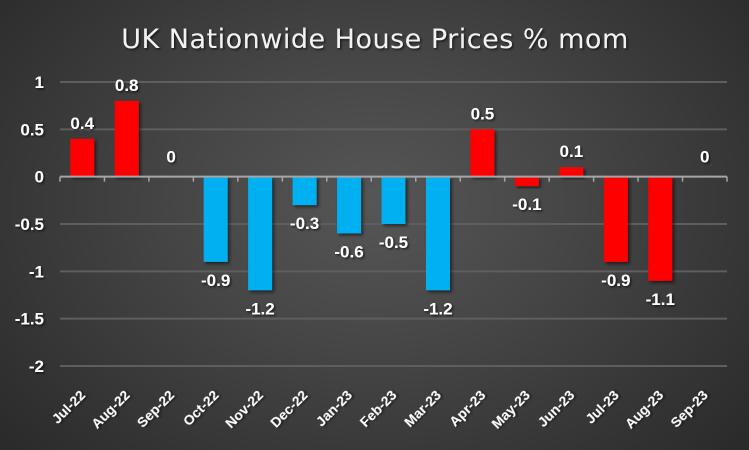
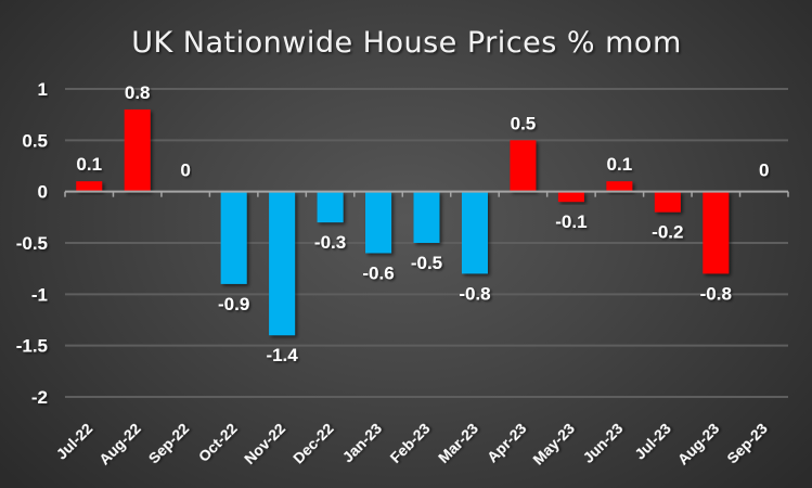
Jul-22: 0.4 -> 0.1
Nov-22: -1.2 -> -1.4
Mar-23: -1.2 -> -0.8
Jul-23: -0.9 -> -0.2
Aug-23: -1.1 -> -0.8
